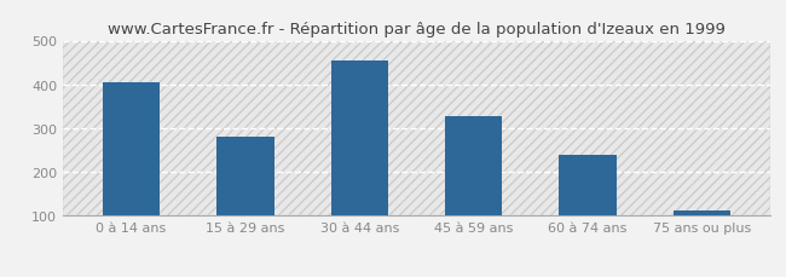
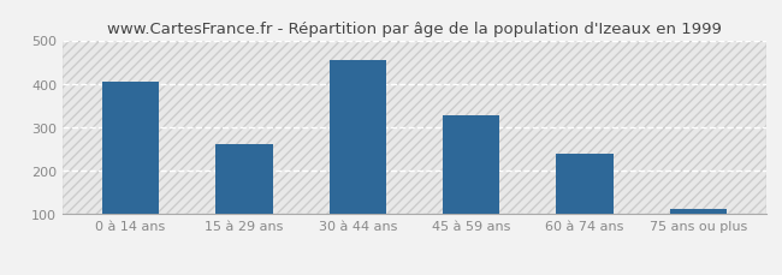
15 à 29 ans: 280 -> 260
